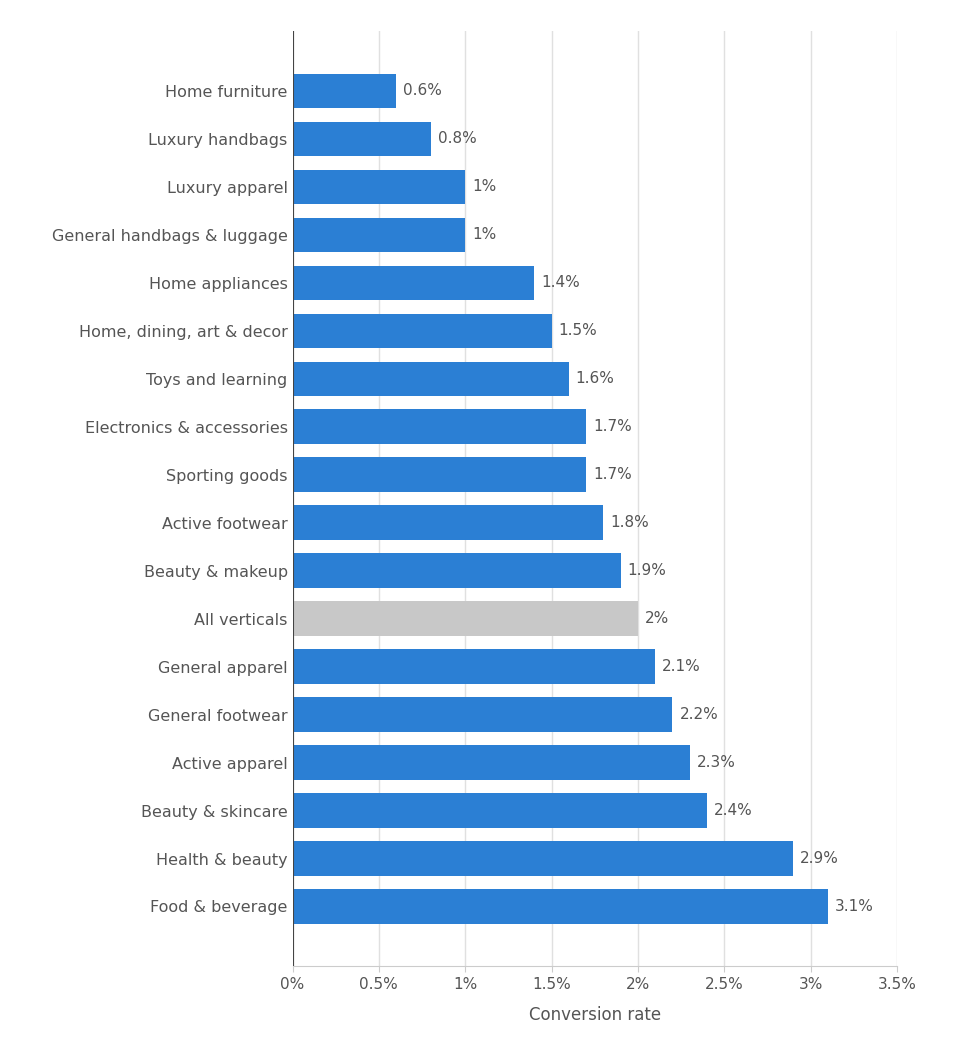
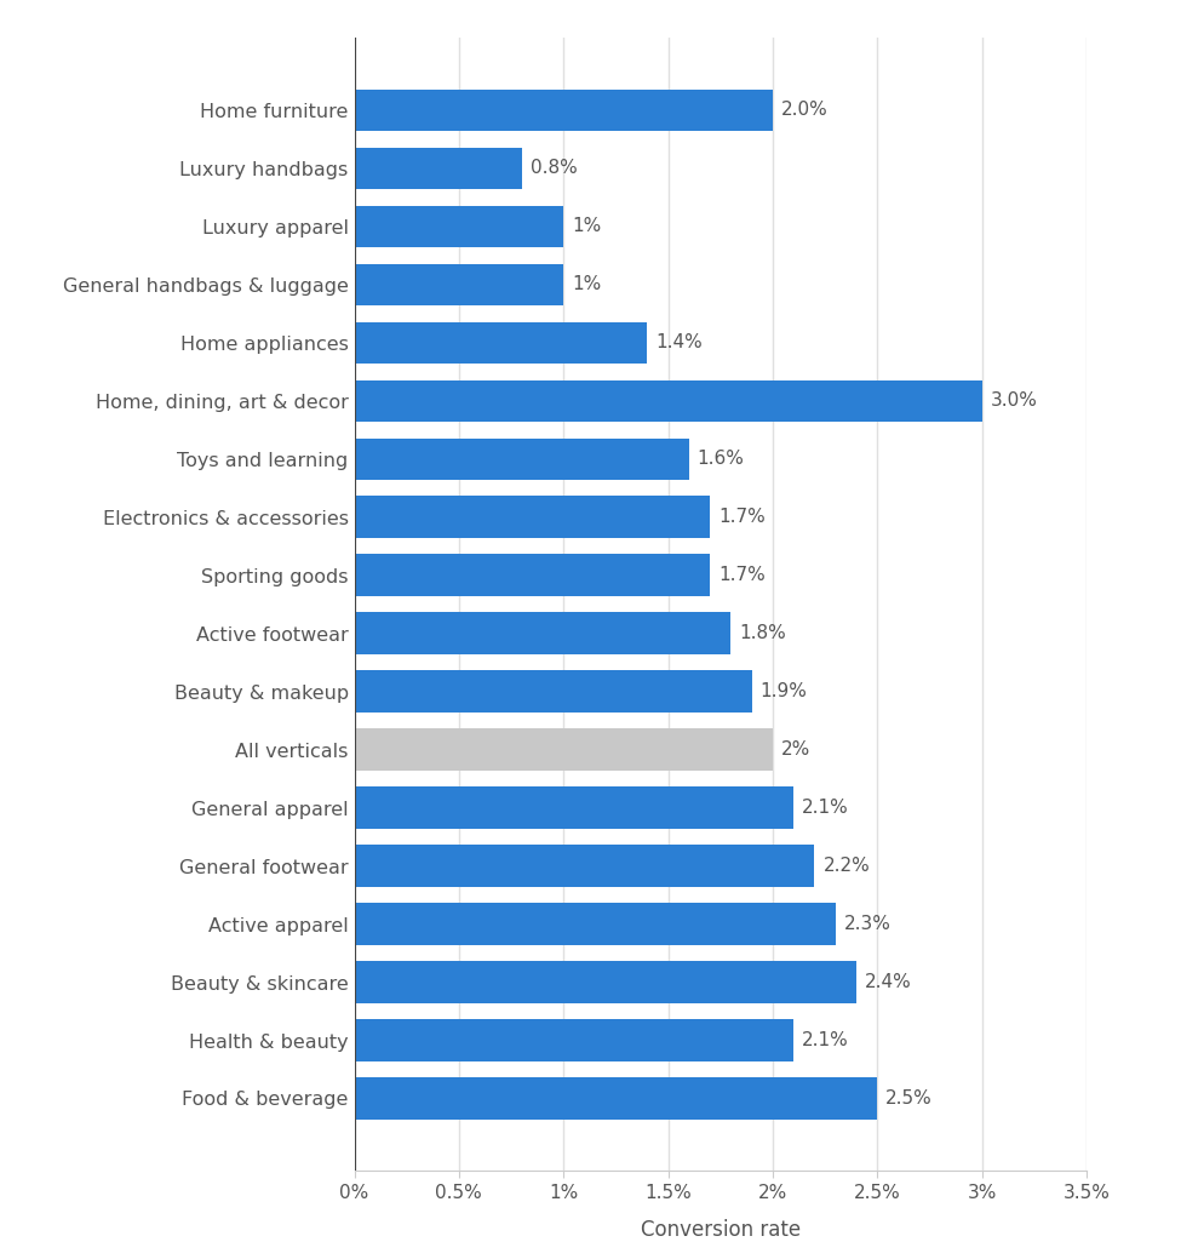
Home furniture: 0.6% -> 2.0%
Home, dining, art & decor: 1.5% -> 3.0%
Health & beauty: 2.9% -> 2.1%
Food & beverage: 3.1% -> 2.5%
